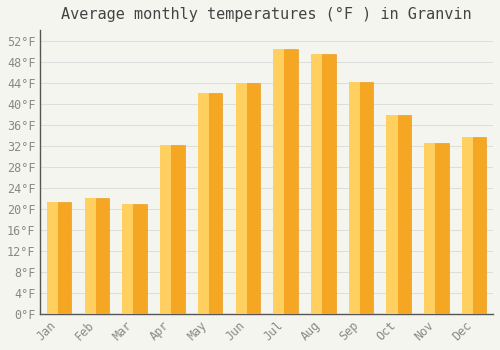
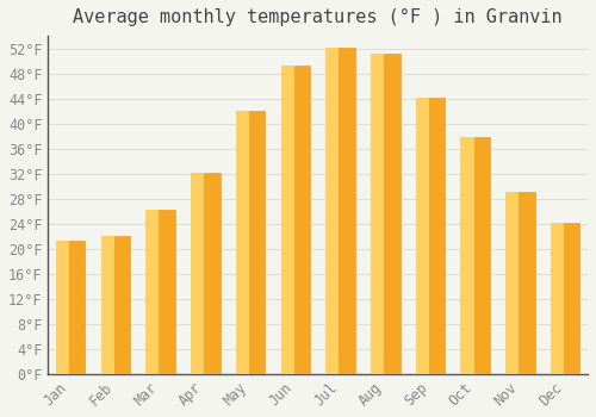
Mar: 21.0°F -> 26.2°F
Jun: 44.0°F -> 49.3°F
Jul: 50.4°F -> 52.2°F
Aug: 49.4°F -> 51.1°F
Nov: 32.6°F -> 29.0°F
Dec: 33.6°F -> 24.1°F
